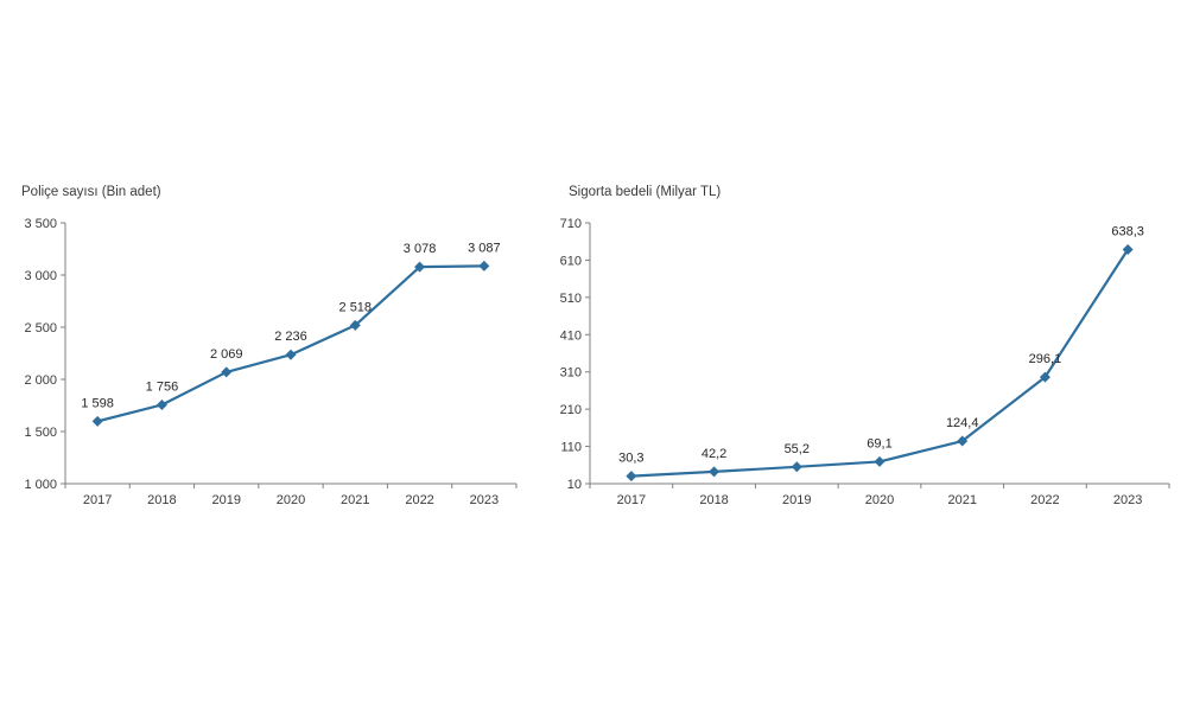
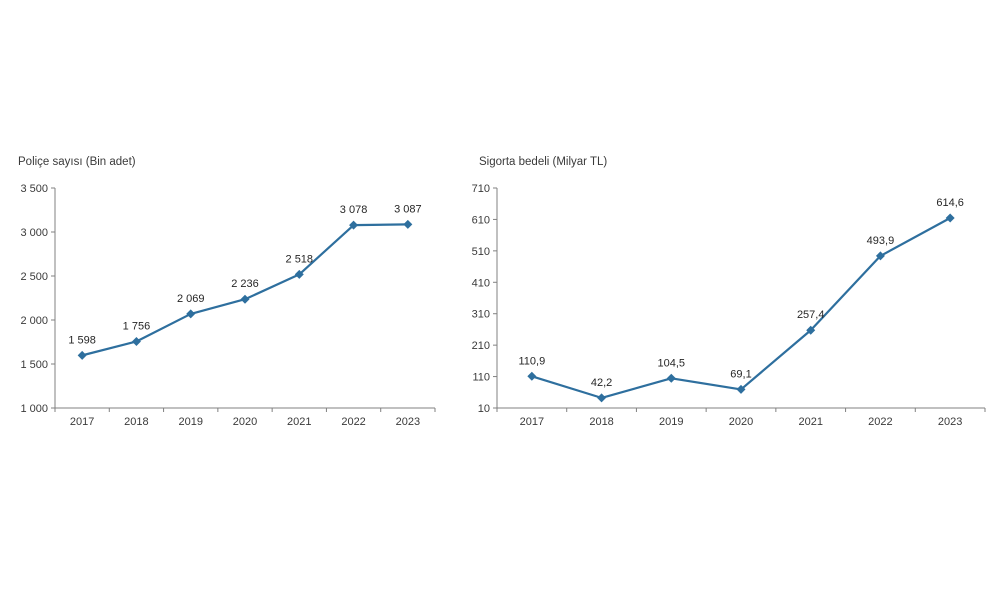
Sigorta bedeli (Milyar TL)/2017: 30,3 -> 110,9
Sigorta bedeli (Milyar TL)/2019: 55,2 -> 104,5
Sigorta bedeli (Milyar TL)/2021: 124,4 -> 257,4
Sigorta bedeli (Milyar TL)/2022: 296,1 -> 493,9
Sigorta bedeli (Milyar TL)/2023: 638,3 -> 614,6
